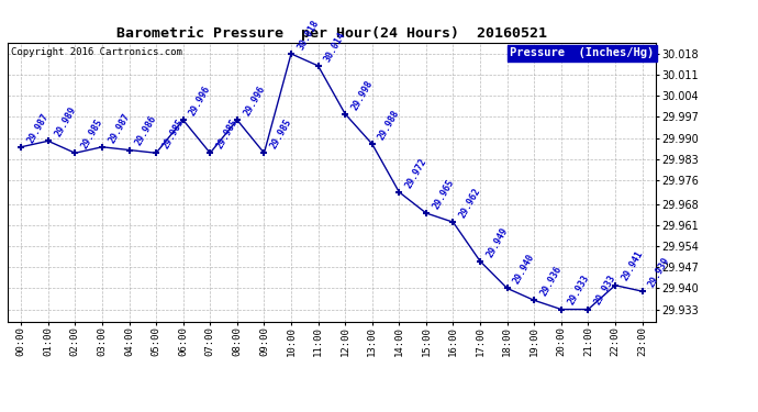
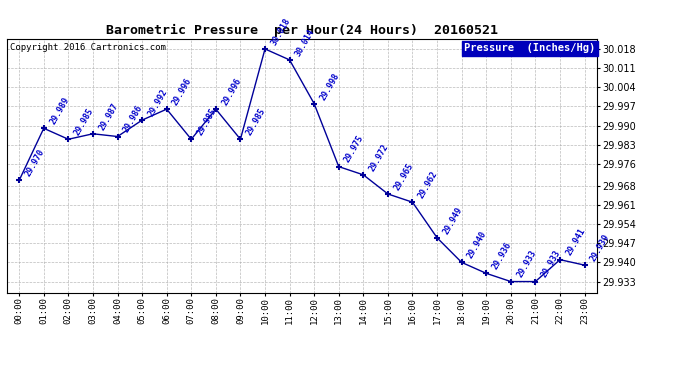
00:00: 29.987 -> 29.970
05:00: 29.985 -> 29.992
13:00: 29.988 -> 29.975
